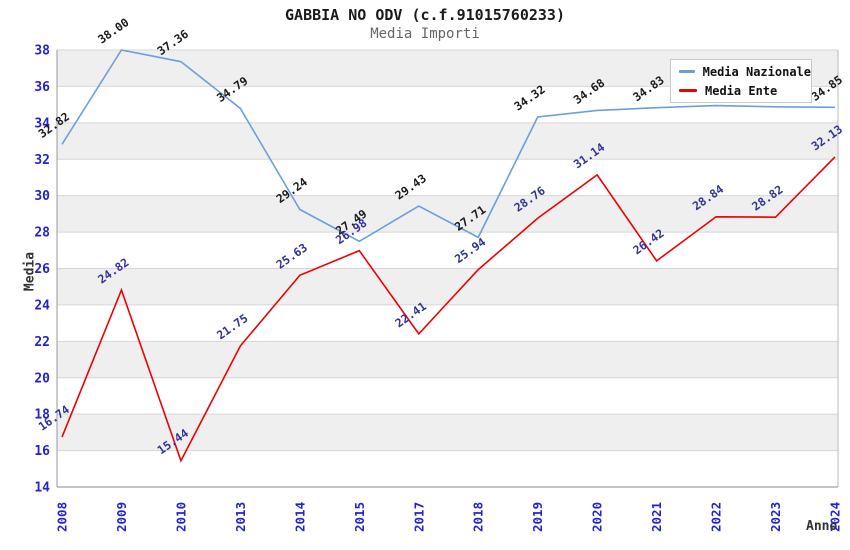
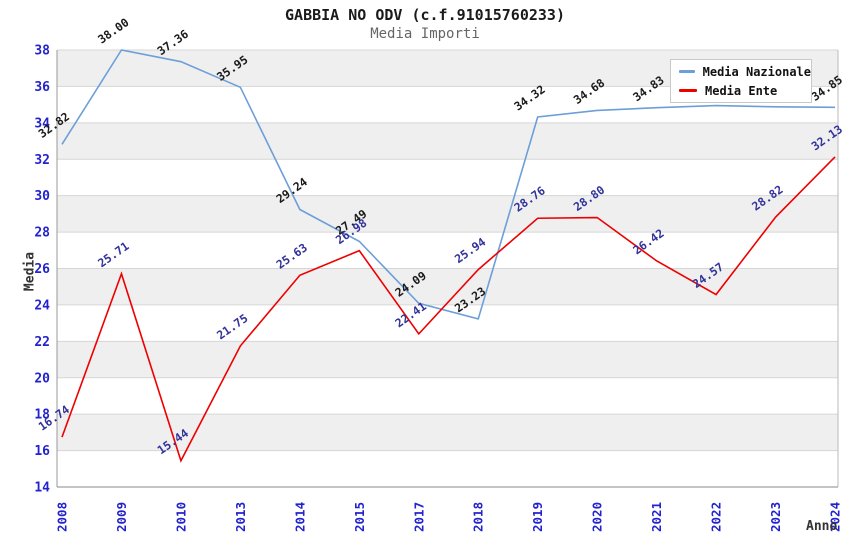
Media Ente/2009: 24.82 -> 25.71
Media Nazionale/2013: 34.79 -> 35.95
Media Nazionale/2017: 29.43 -> 24.09
Media Nazionale/2018: 27.71 -> 23.23
Media Ente/2020: 31.14 -> 28.80
Media Ente/2022: 28.84 -> 24.57
